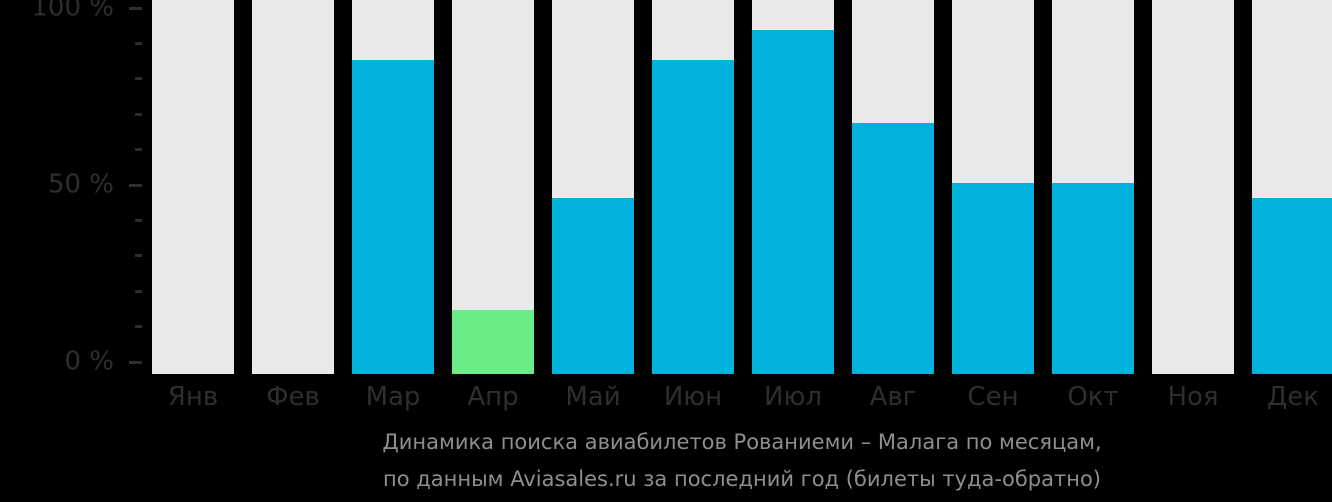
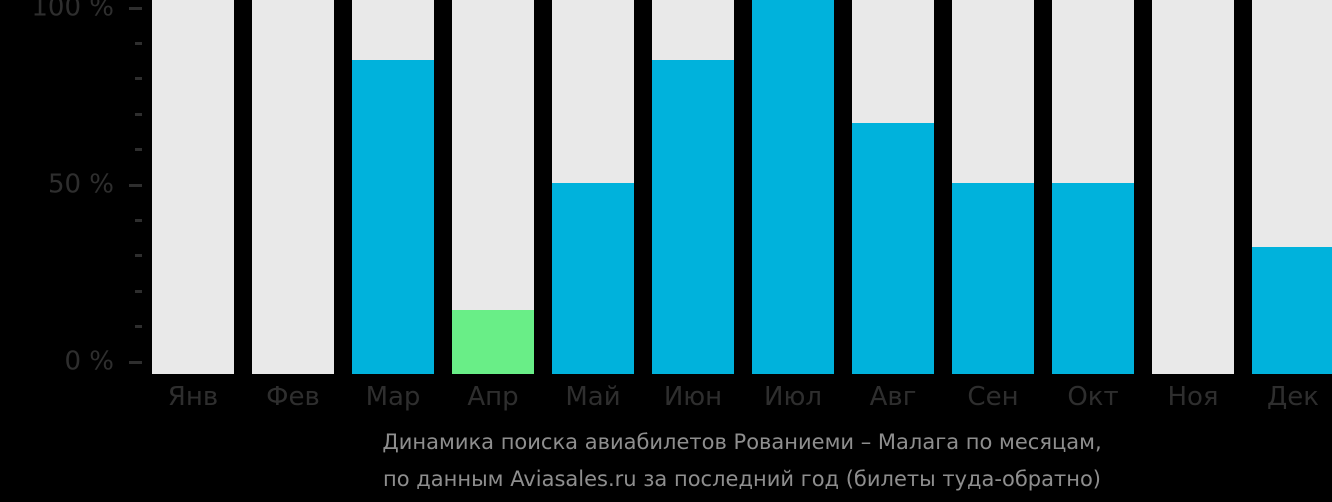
Май: 47% -> 51%
Июл: 92% -> 100%
Дек: 47% -> 34%
